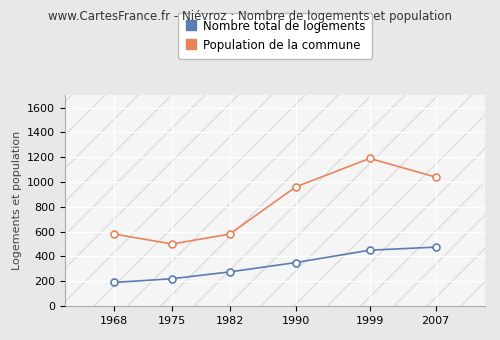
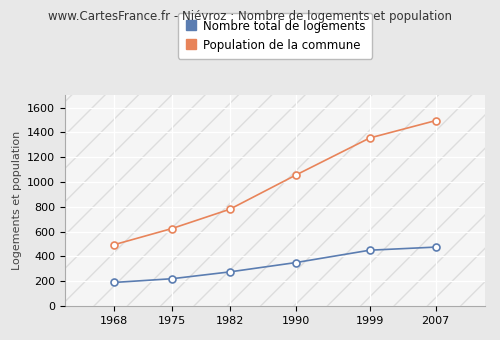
Population de la commune/1968: 580 -> 500
Population de la commune/1975: 500 -> 620
Population de la commune/1982: 580 -> 780
Population de la commune/1990: 960 -> 1060
Population de la commune/1999: 1190 -> 1360
Population de la commune/2007: 1040 -> 1500
